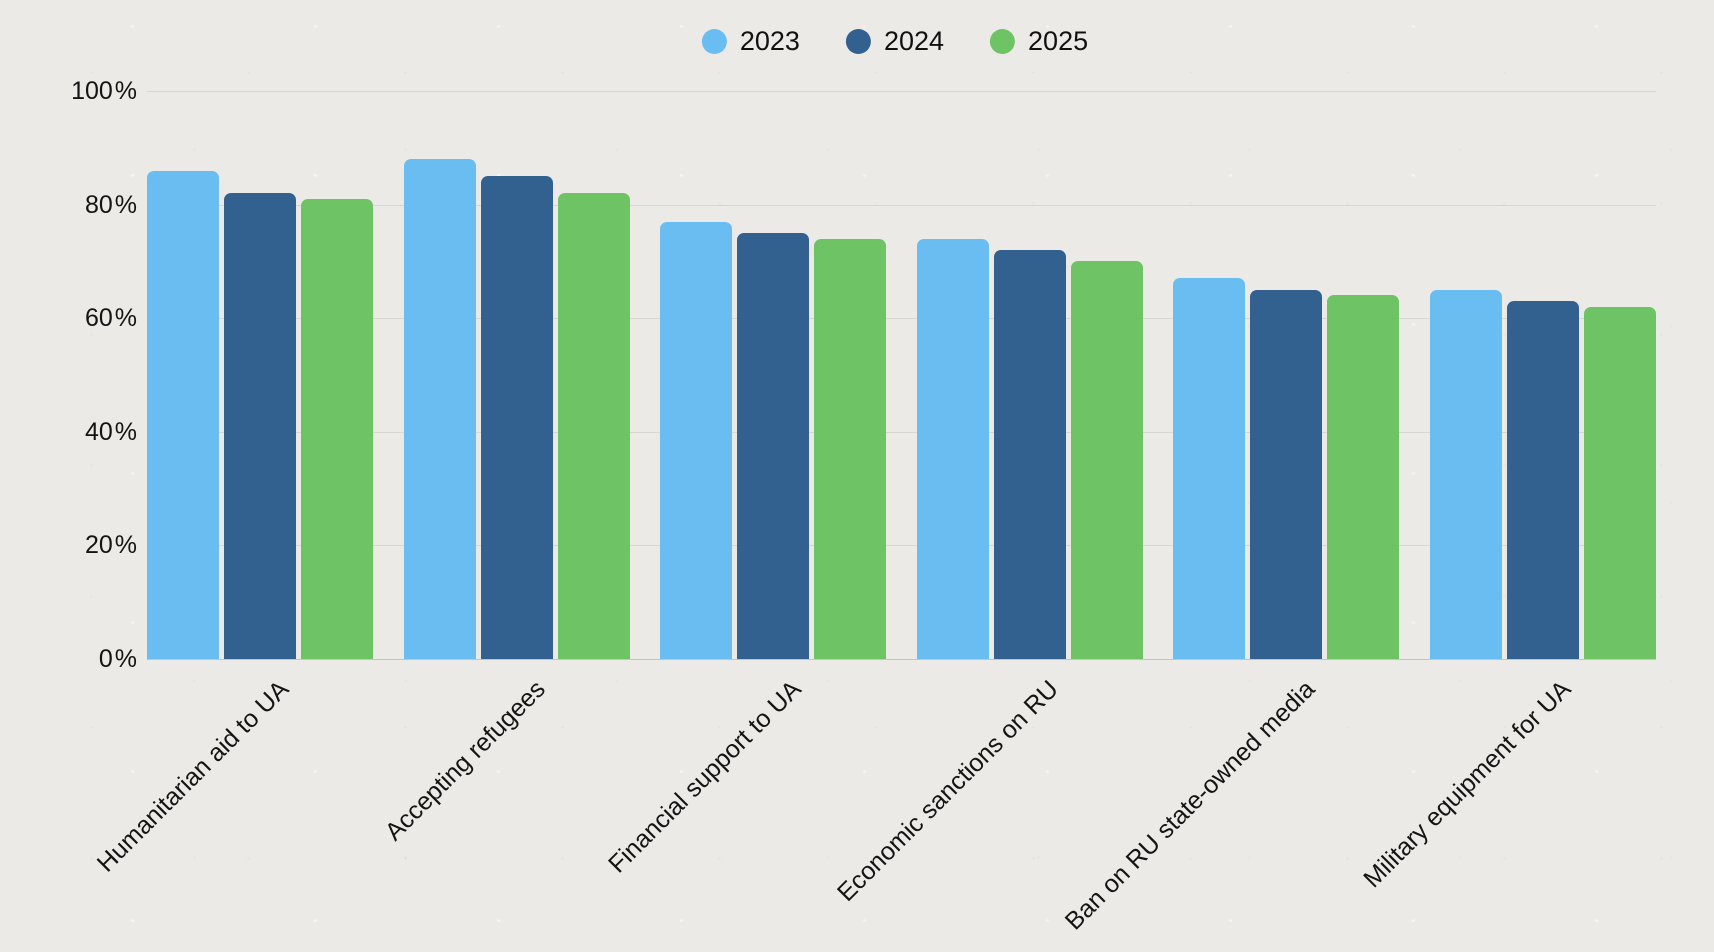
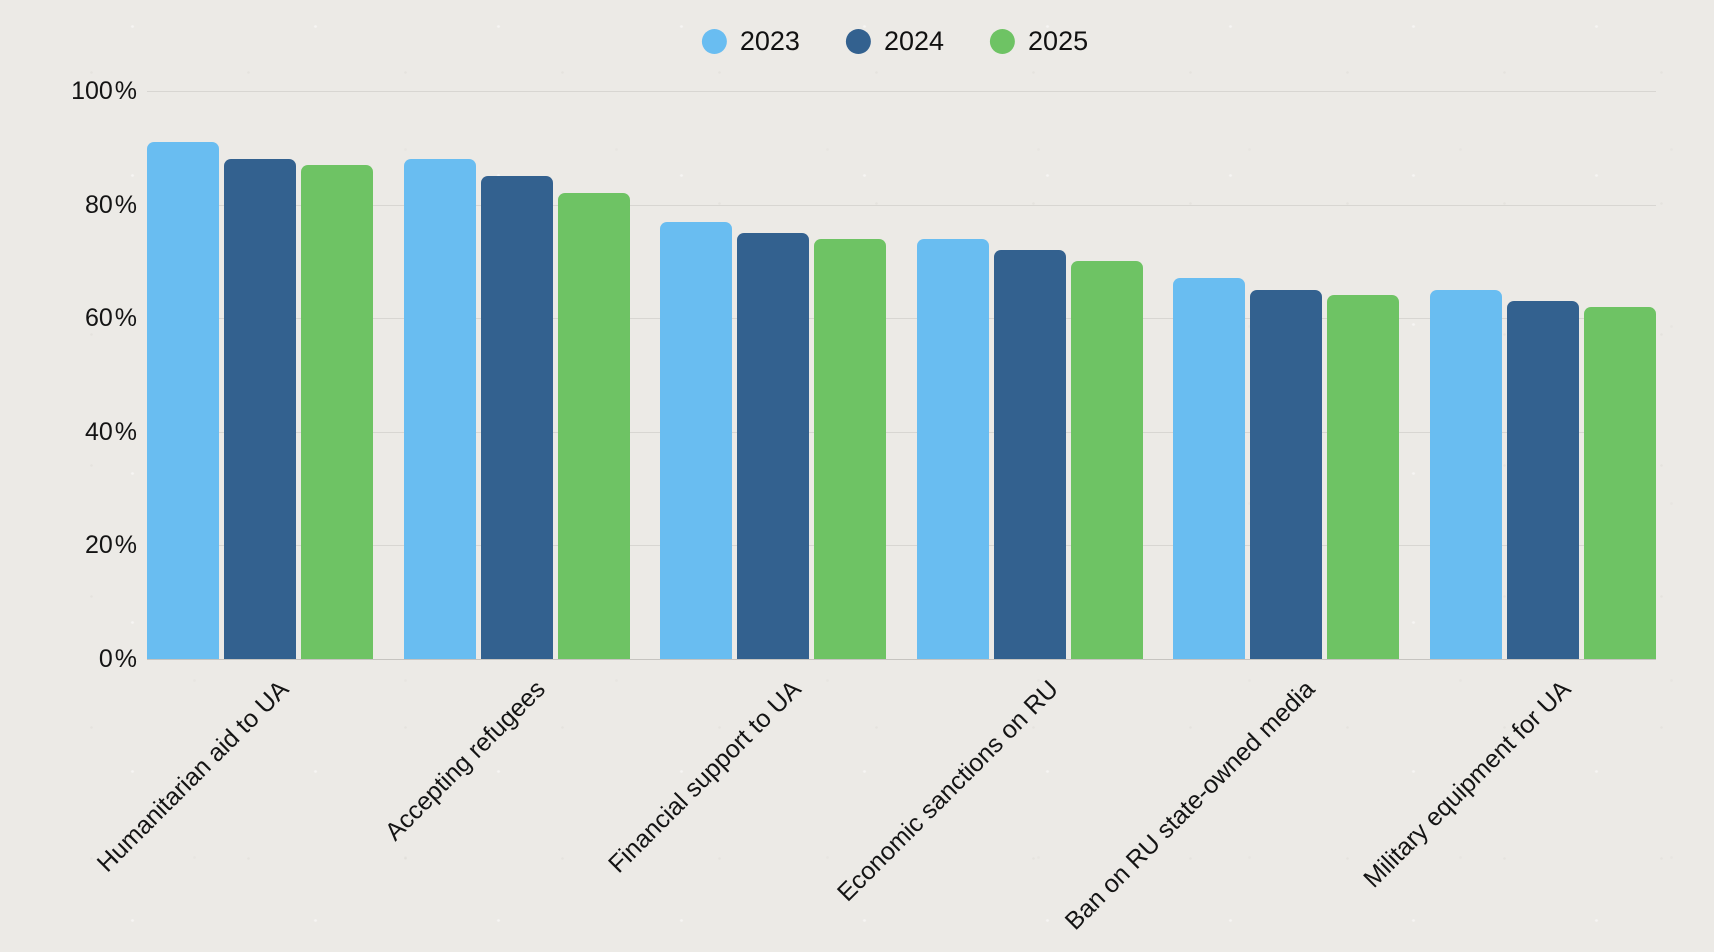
2023/Humanitarian aid to UA: 86% -> 91%
2024/Humanitarian aid to UA: 82% -> 88%
2025/Humanitarian aid to UA: 81% -> 87%
